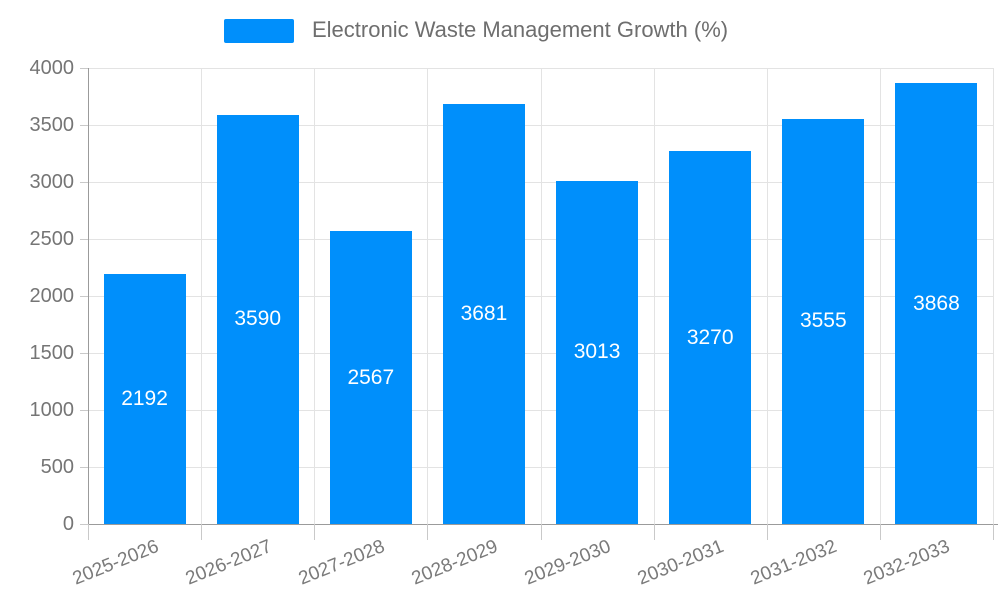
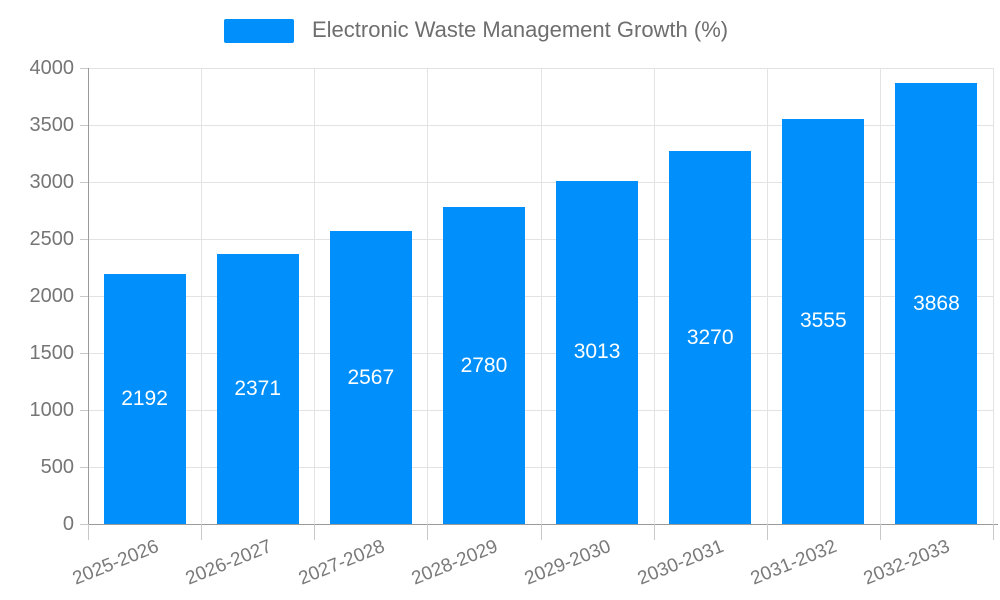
2026-2027: 3590 -> 2371
2028-2029: 3681 -> 2780
